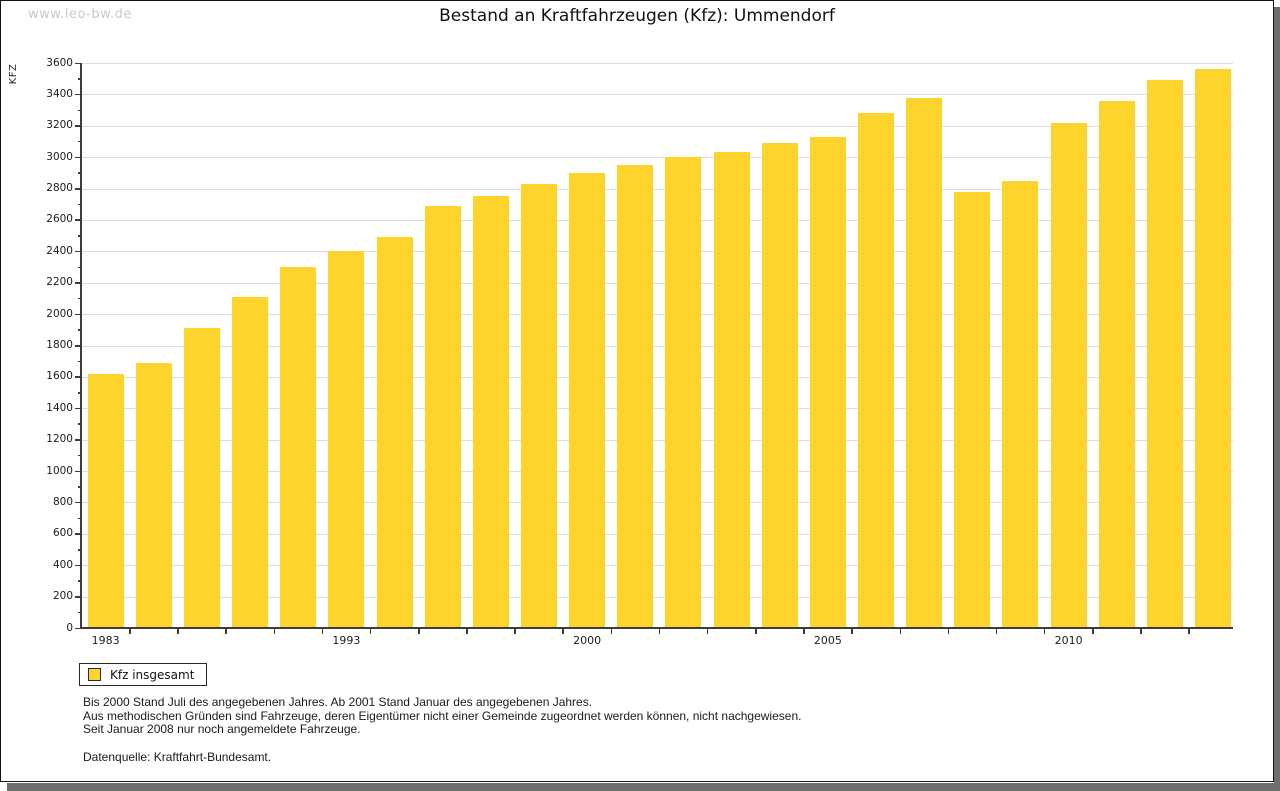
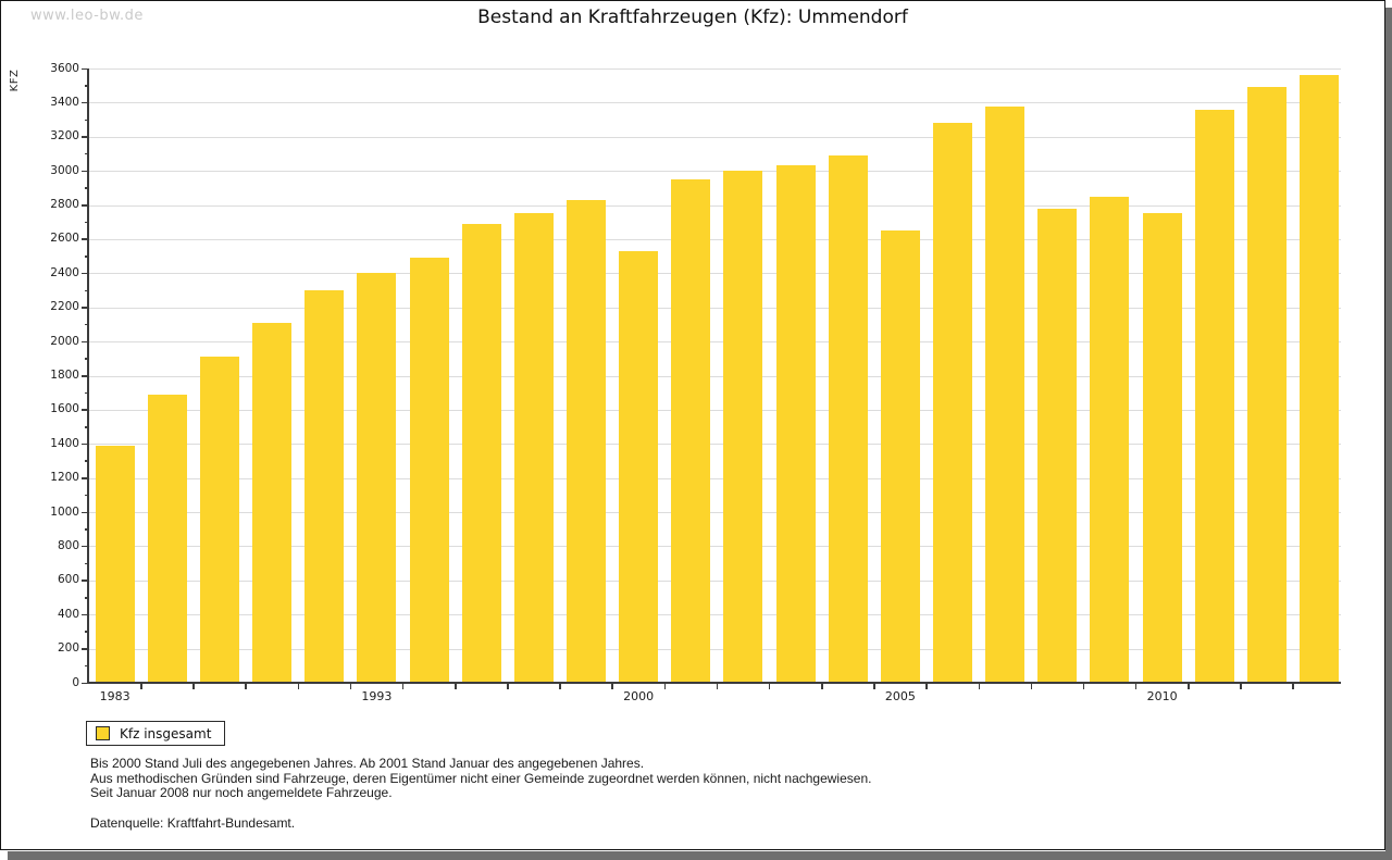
1983: 1620 -> 1390
2000: 2900 -> 2530
2005: 3130 -> 2650
2010: 3220 -> 2750
